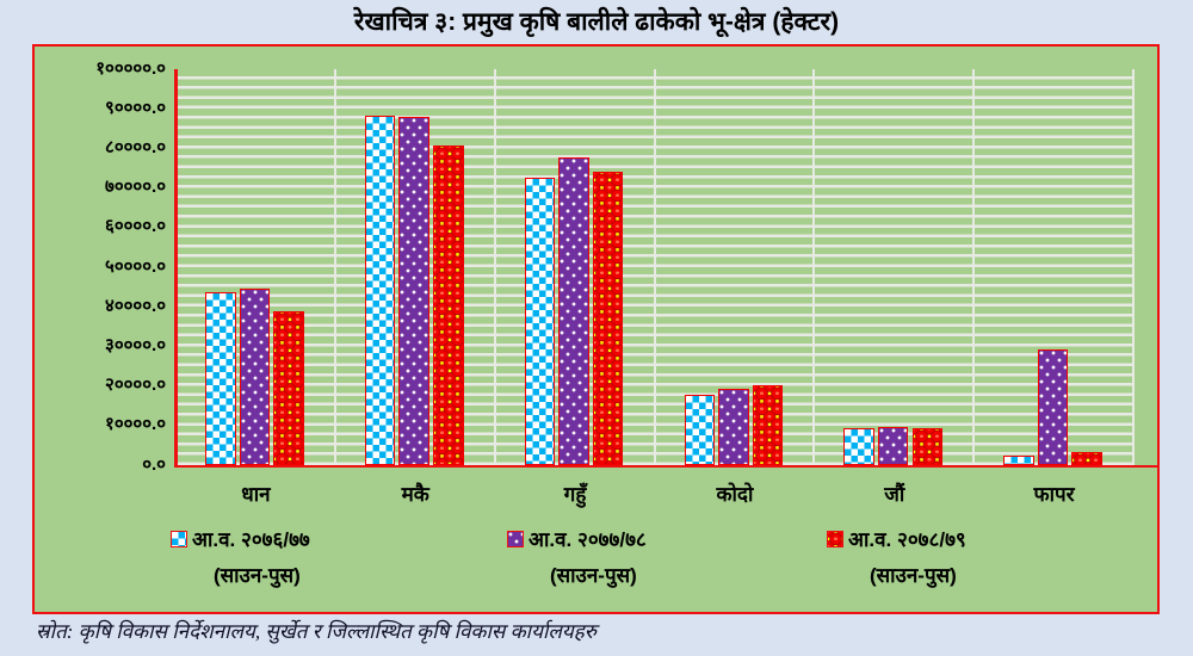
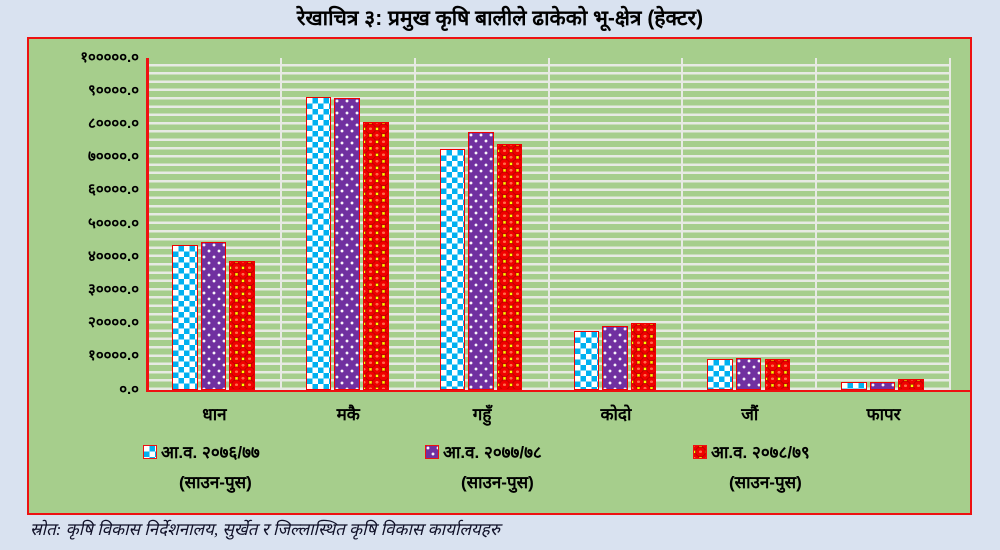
आ.व. २०७७/७८ (साउन-पुस)/फापर: 29000 -> 2000
